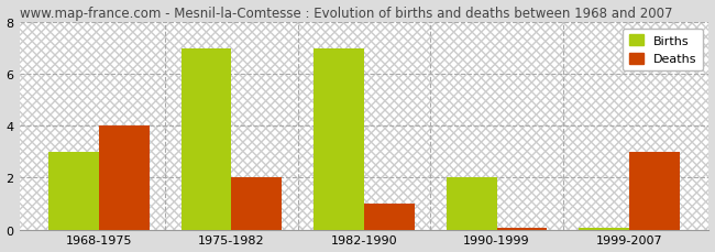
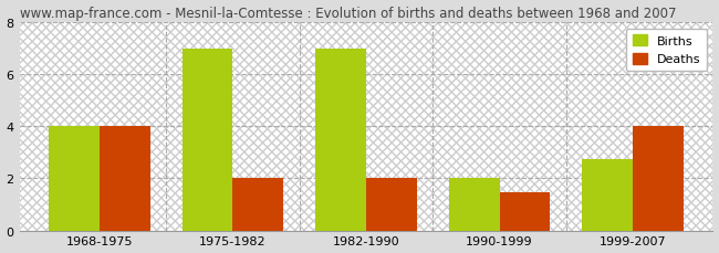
Births/1968-1975: 3.00 -> 4.00
Deaths/1982-1990: 1.00 -> 2.00
Deaths/1990-1999: 0.08 -> 1.45
Births/1999-2007: 0.08 -> 2.75
Deaths/1999-2007: 3.00 -> 4.00
